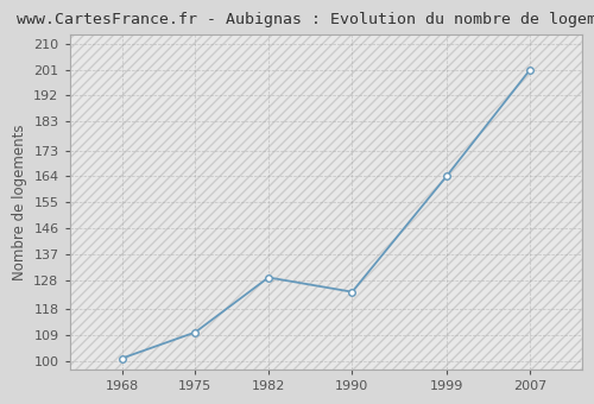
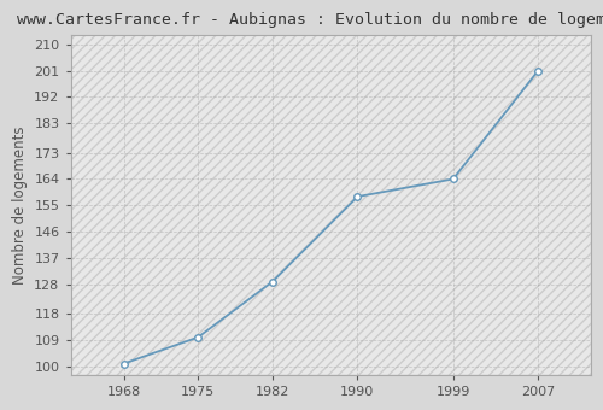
1990: 124 -> 158
